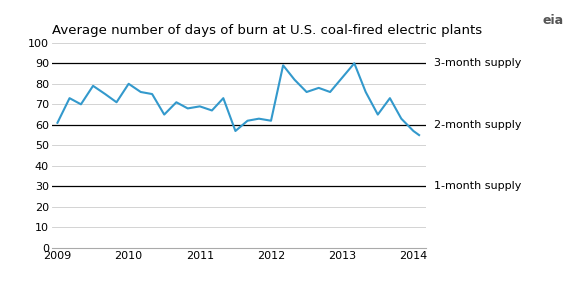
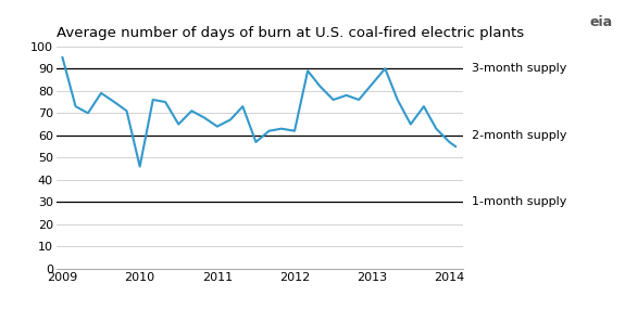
2009: 61 -> 95
2010: 80 -> 46
2011: 69 -> 64
